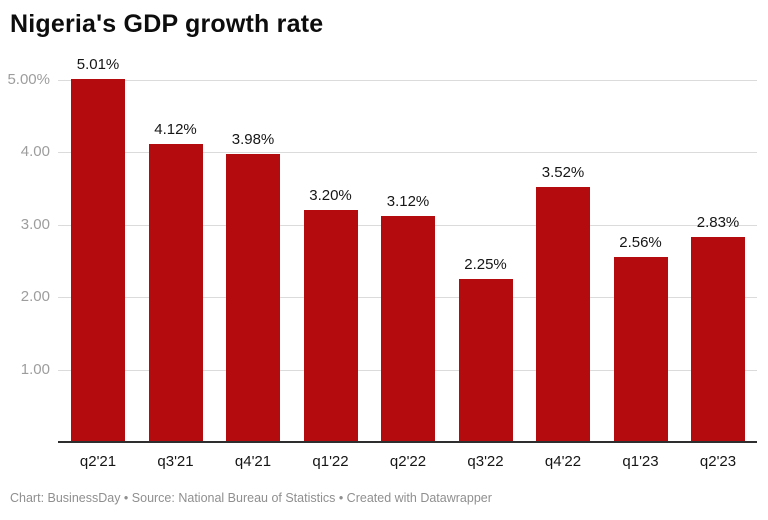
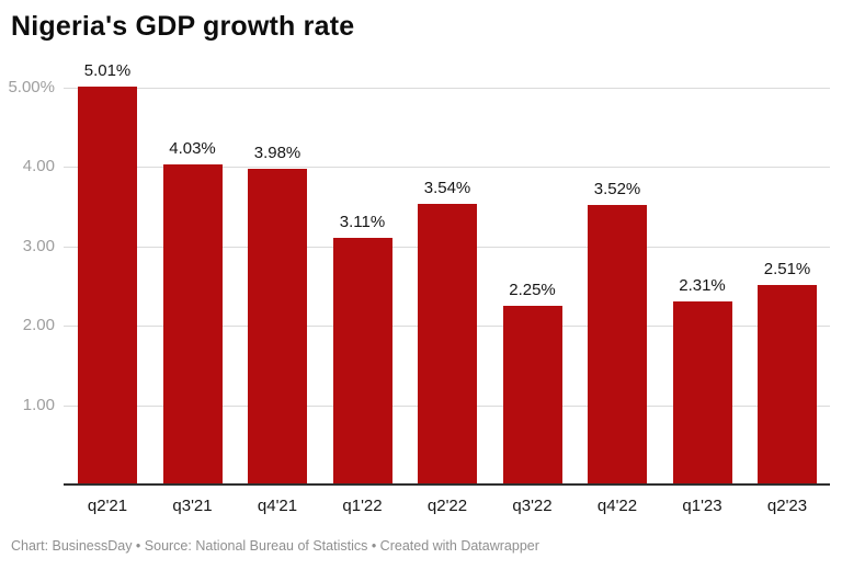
q3'21: 4.12% -> 4.03%
q1'22: 3.20% -> 3.11%
q2'22: 3.12% -> 3.54%
q1'23: 2.56% -> 2.31%
q2'23: 2.83% -> 2.51%
